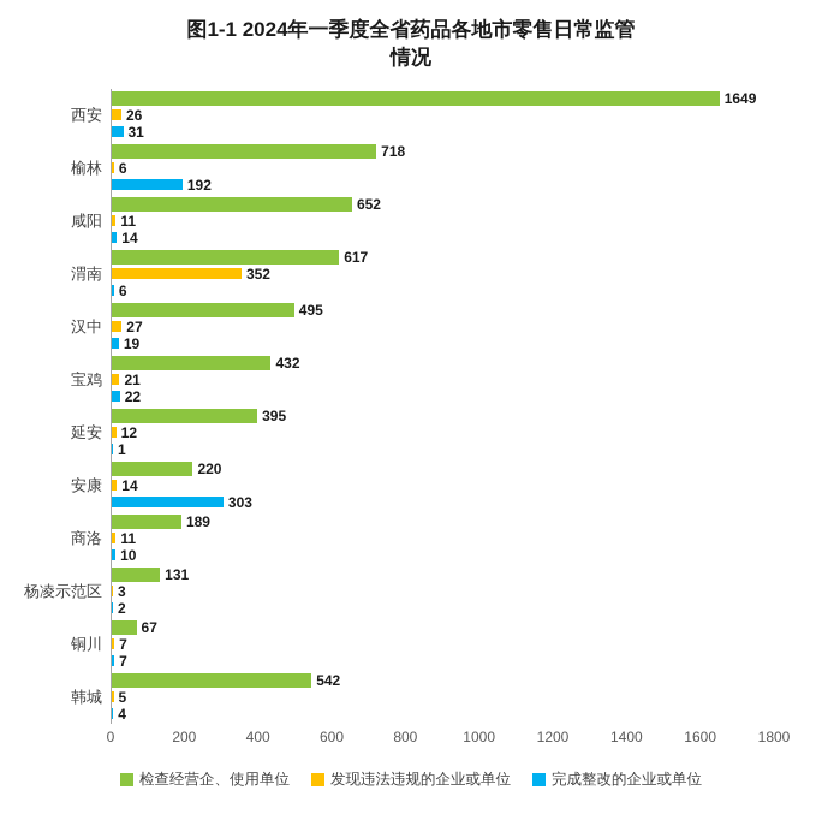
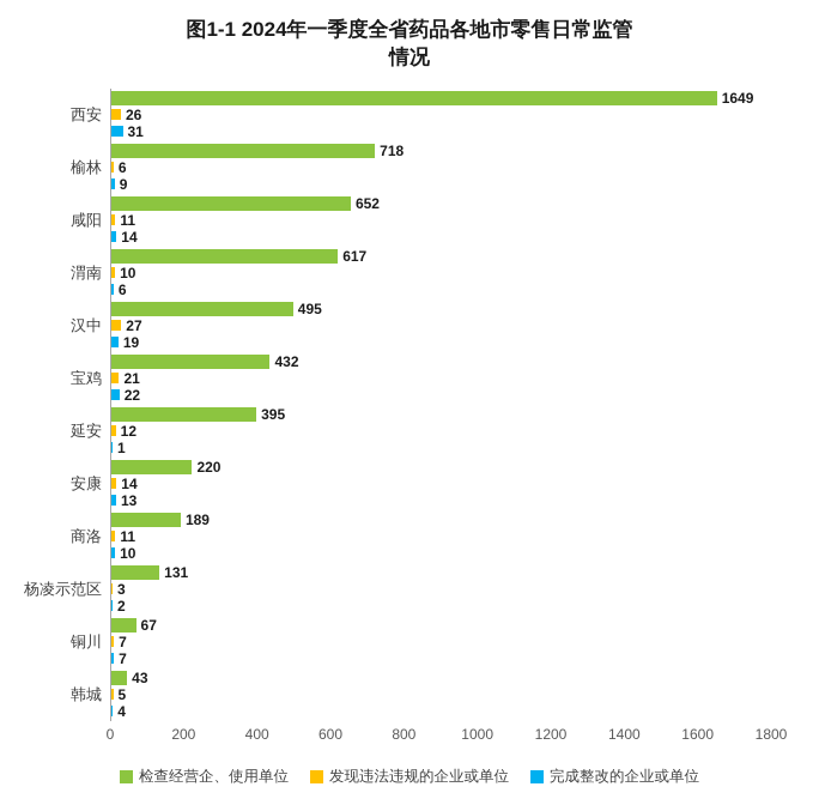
完成整改的企业或单位/榆林: 192 -> 9
发现违法违规的企业或单位/渭南: 352 -> 10
完成整改的企业或单位/安康: 303 -> 13
检查经营企、使用单位/韩城: 542 -> 43
